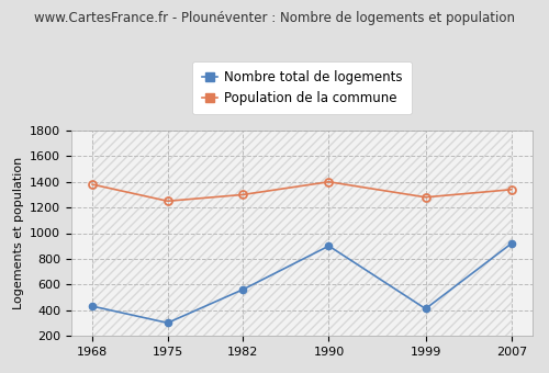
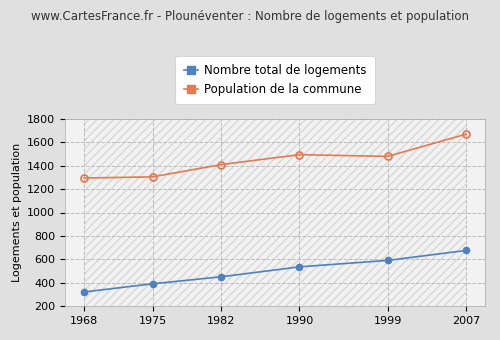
Nombre total de logements/1968: 430 -> 320
Population de la commune/1968: 1380 -> 1300
Nombre total de logements/1975: 300 -> 390
Population de la commune/1975: 1250 -> 1300
Nombre total de logements/1982: 560 -> 450
Population de la commune/1982: 1300 -> 1410
Nombre total de logements/1990: 900 -> 540
Population de la commune/1990: 1400 -> 1500
Nombre total de logements/1999: 410 -> 590
Population de la commune/1999: 1280 -> 1480
Nombre total de logements/2007: 920 -> 680
Population de la commune/2007: 1340 -> 1670
